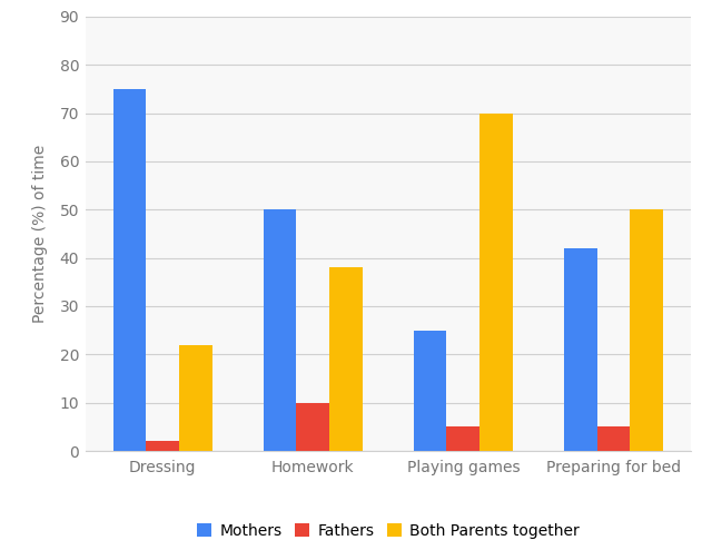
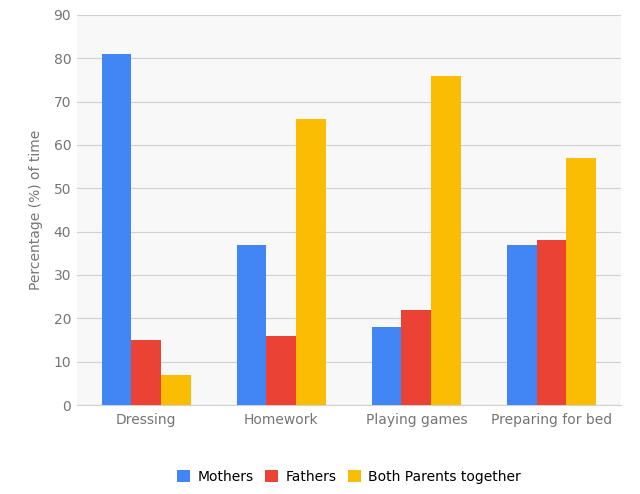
Mothers/Dressing: 75 -> 81
Fathers/Dressing: 2 -> 15
Both Parents together/Dressing: 22 -> 7
Mothers/Homework: 50 -> 37
Fathers/Homework: 10 -> 16
Both Parents together/Homework: 38 -> 66
Mothers/Playing games: 25 -> 18
Fathers/Playing games: 5 -> 22
Both Parents together/Playing games: 70 -> 76
Mothers/Preparing for bed: 42 -> 37
Fathers/Preparing for bed: 5 -> 38
Both Parents together/Preparing for bed: 50 -> 57
